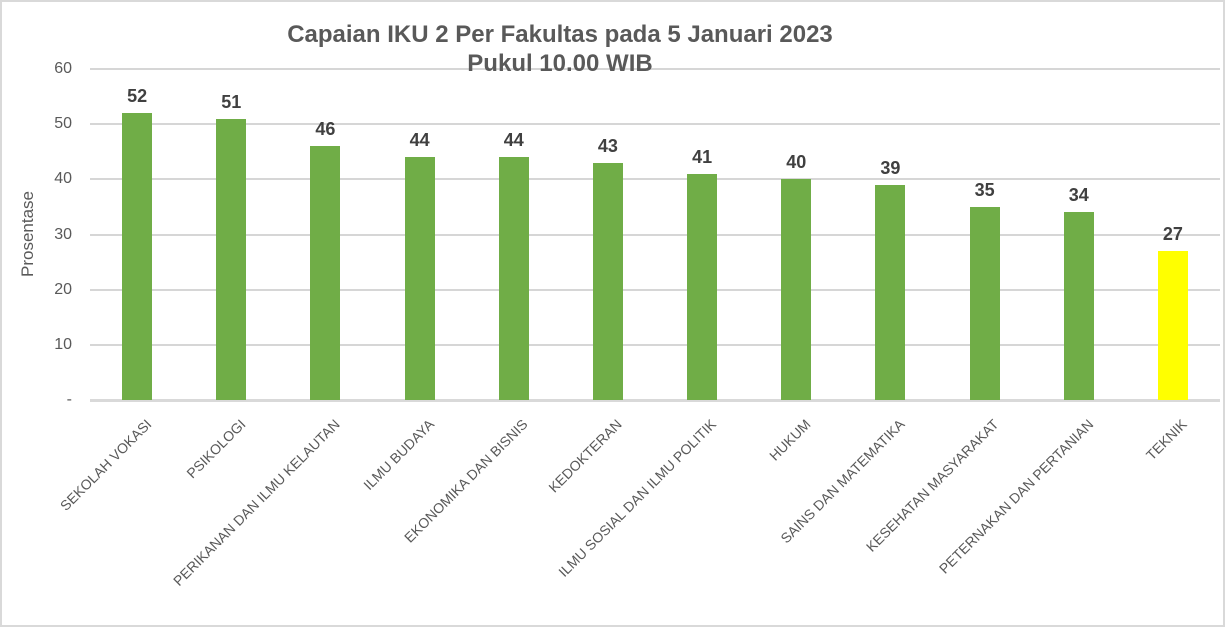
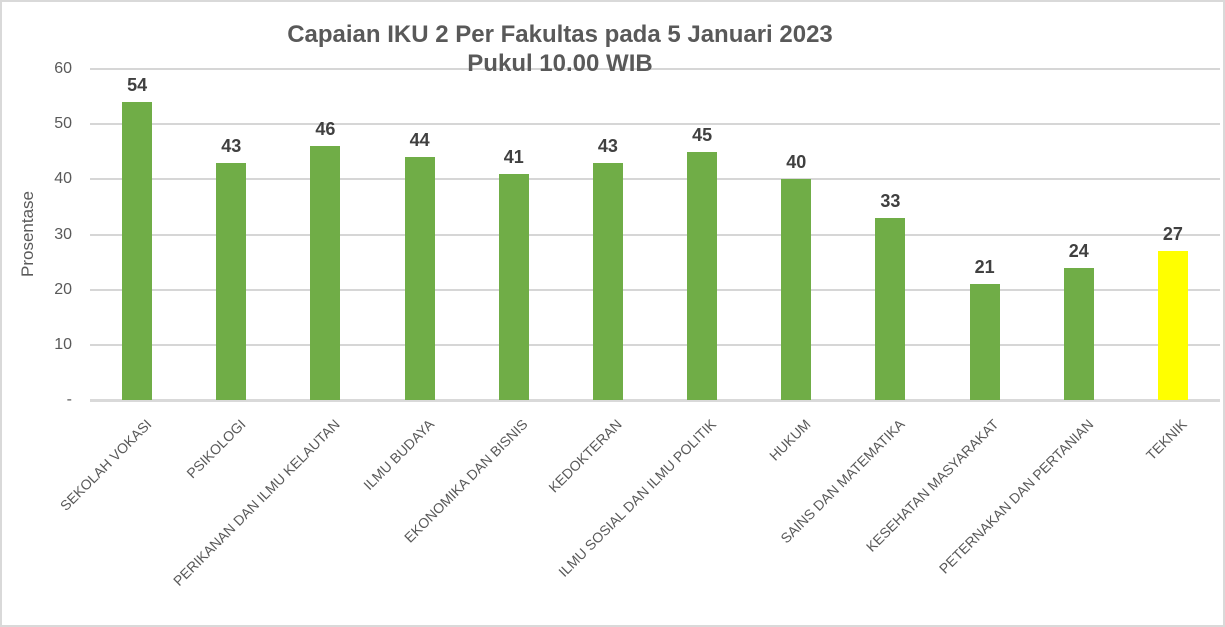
SEKOLAH VOKASI: 52 -> 54
PSIKOLOGI: 51 -> 43
EKONOMIKA DAN BISNIS: 44 -> 41
ILMU SOSIAL DAN ILMU POLITIK: 41 -> 45
SAINS DAN MATEMATIKA: 39 -> 33
KESEHATAN MASYARAKAT: 35 -> 21
PETERNAKAN DAN PERTANIAN: 34 -> 24
